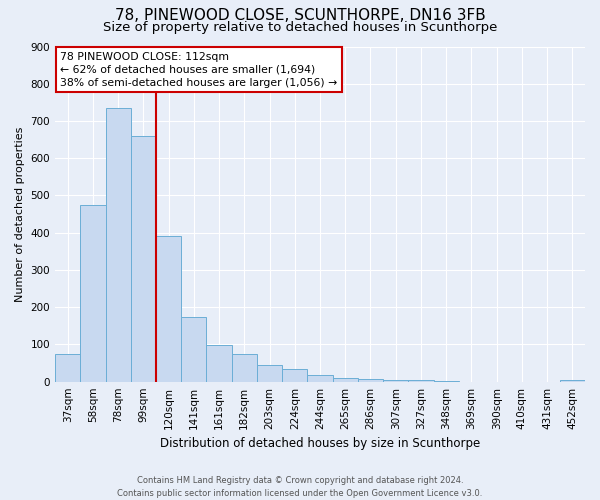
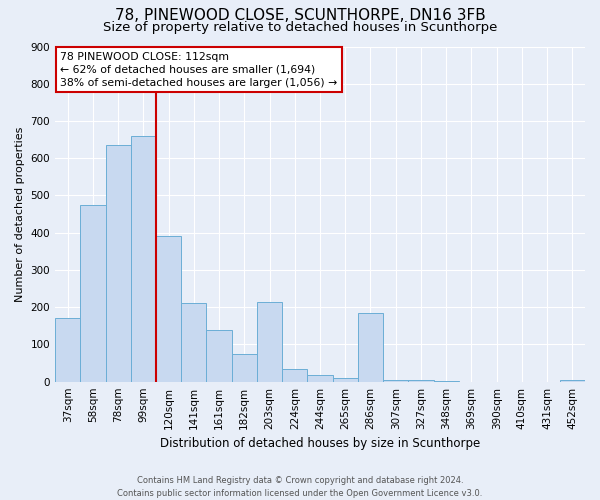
37sqm: 75 -> 170
78sqm: 735 -> 635
141sqm: 175 -> 210
161sqm: 98 -> 140
203sqm: 46 -> 215
286sqm: 7 -> 185
